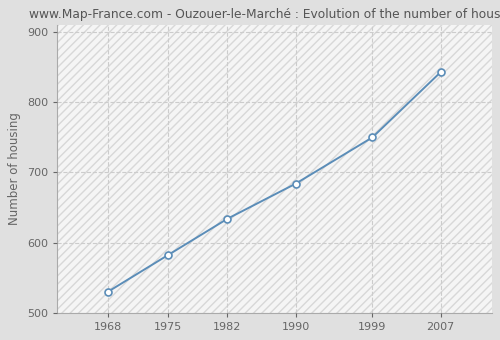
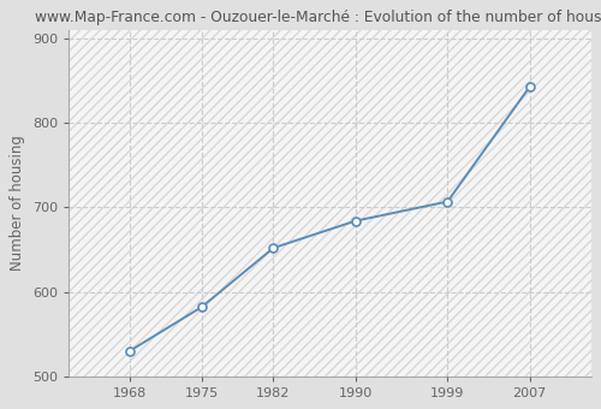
1982: 634 -> 652
1999: 750 -> 707
